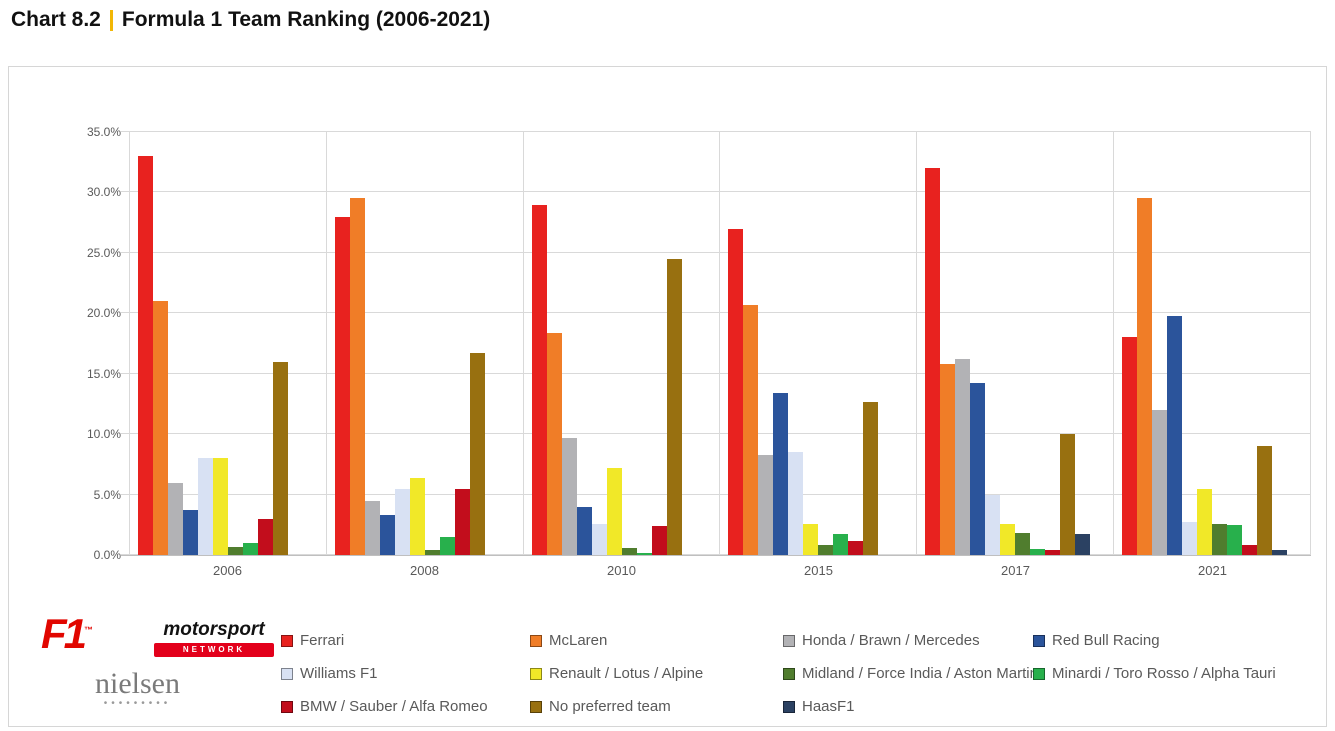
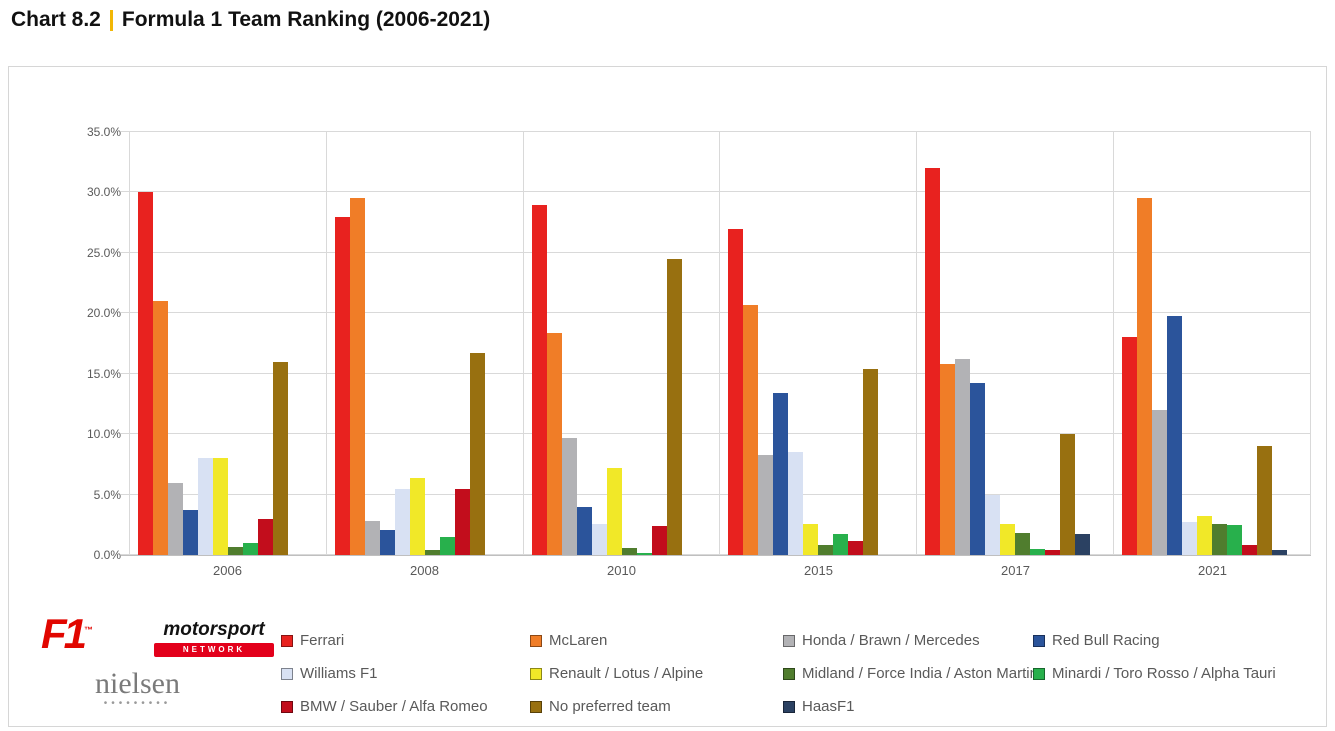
Ferrari/2006: 33% -> 30%
Honda / Brawn / Mercedes/2008: 4.5% -> 2.8%
Red Bull Racing/2008: 3.3% -> 2.1%
No preferred team/2015: 12.7% -> 15.4%
Renault / Lotus / Alpine/2021: 5.5% -> 3.2%
